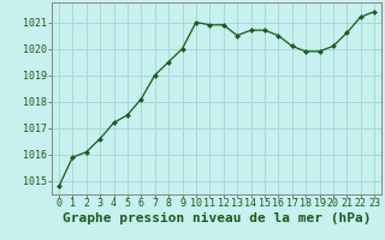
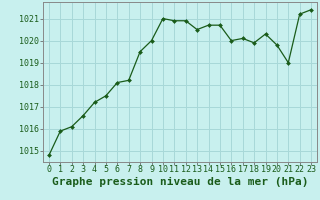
7: 1019.0 -> 1018.2
16: 1020.5 -> 1020.0
19: 1019.9 -> 1020.3
20: 1020.1 -> 1019.8
21: 1020.6 -> 1019.0
